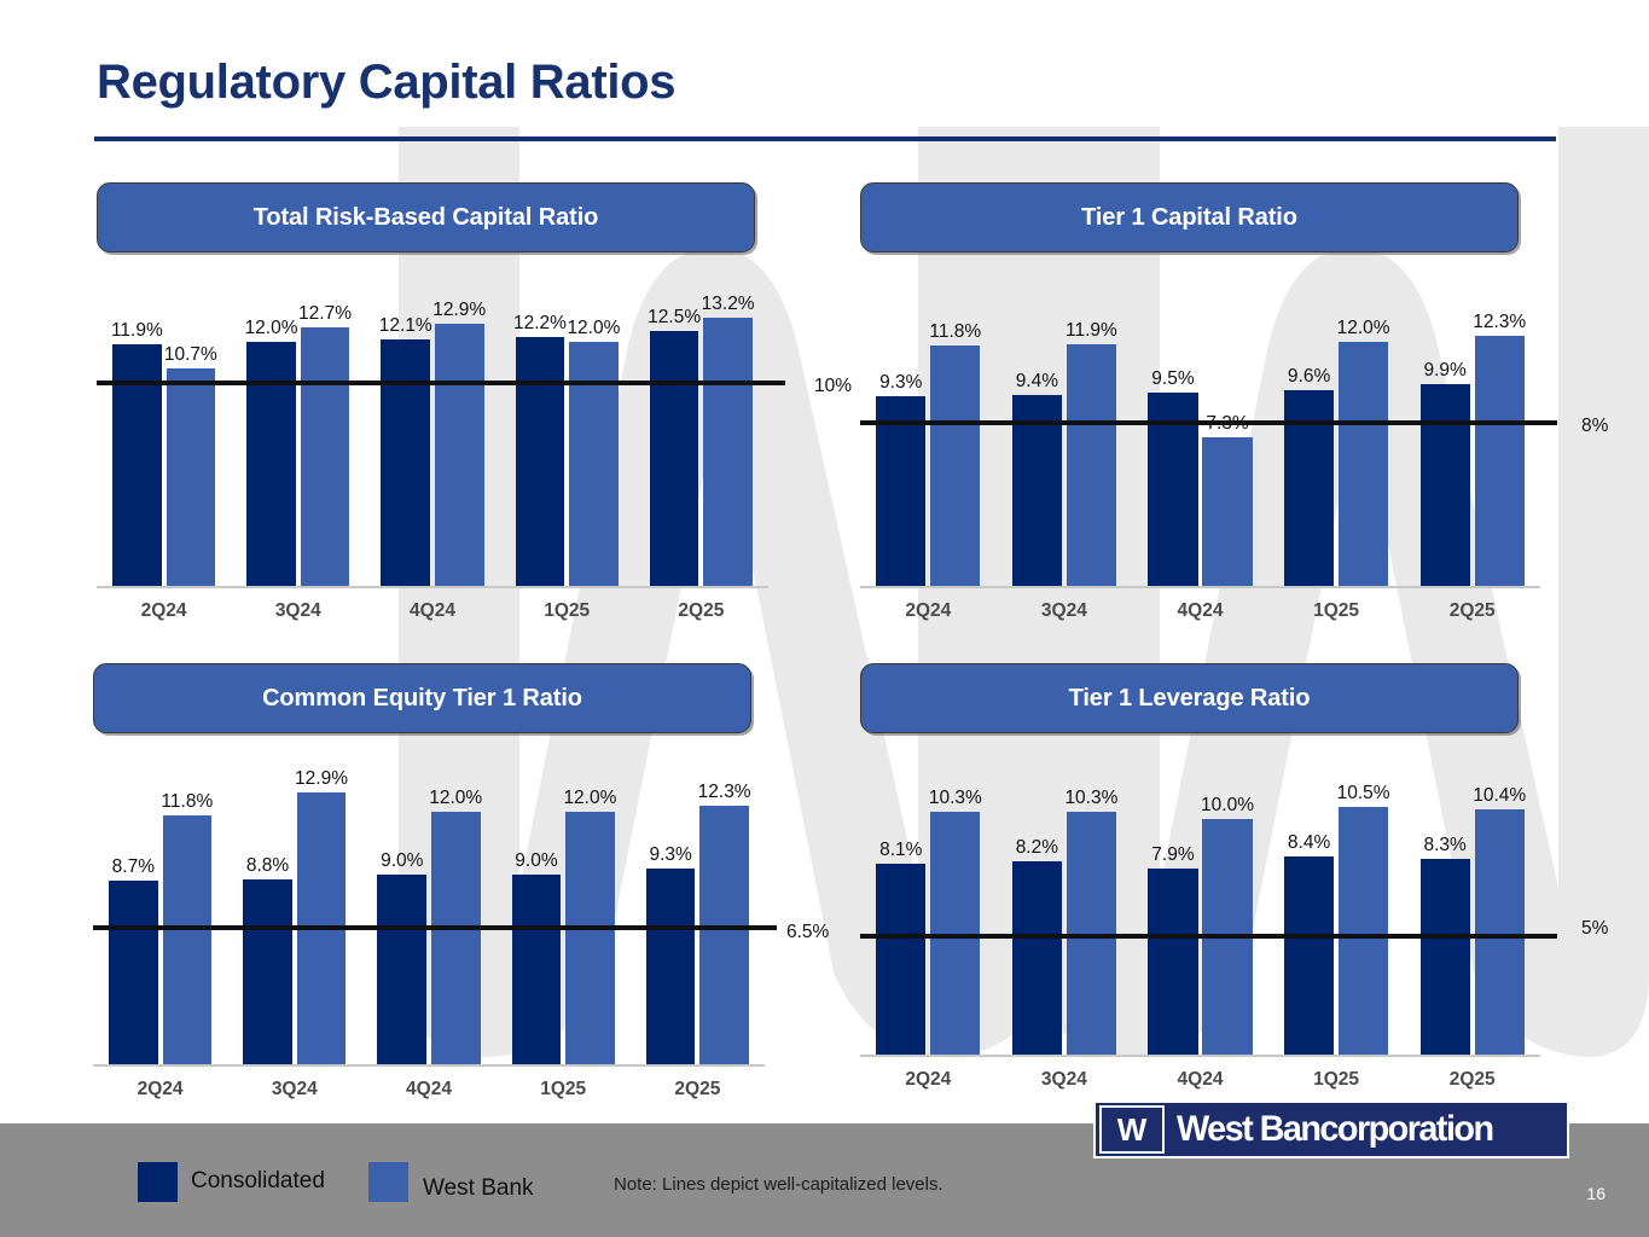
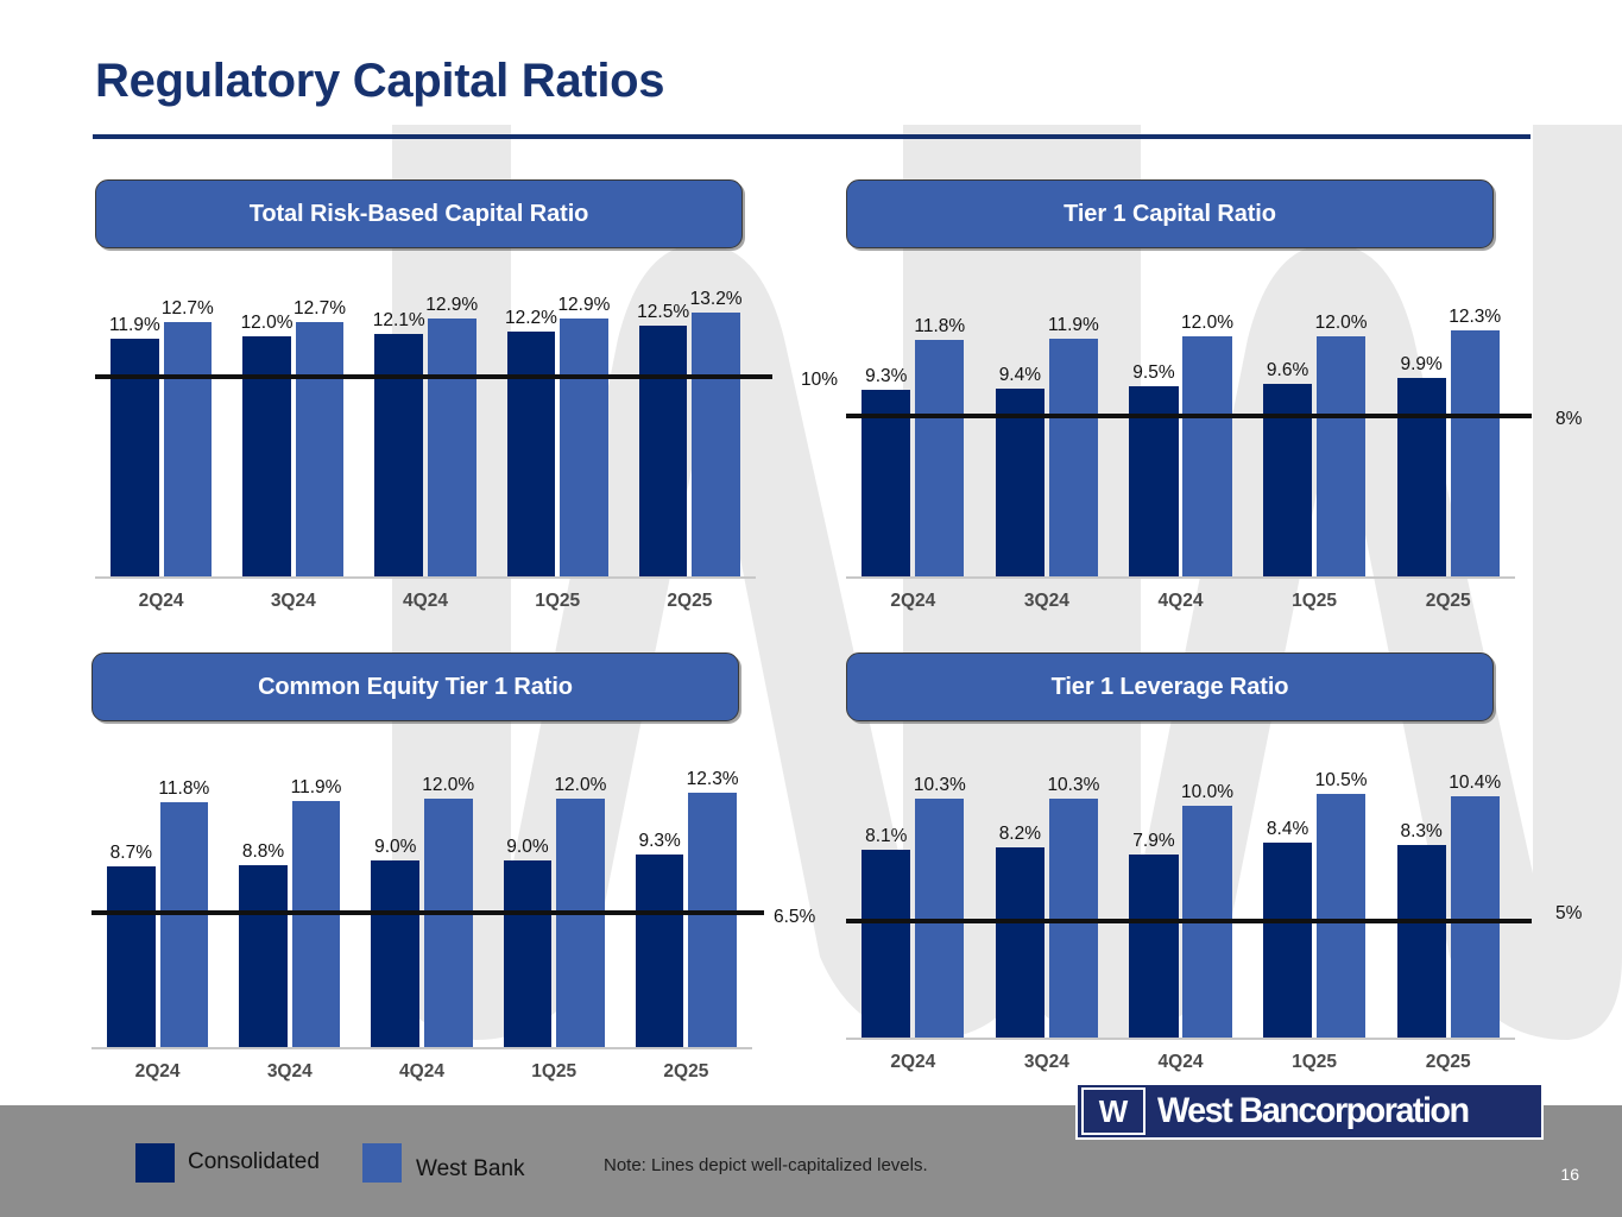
Total Risk-Based Capital Ratio/West Bank/2Q24: 10.7% -> 12.7%
Total Risk-Based Capital Ratio/West Bank/1Q25: 12.0% -> 12.9%
Tier 1 Capital Ratio/West Bank/4Q24: 7.3% -> 12.0%
Common Equity Tier 1 Ratio/West Bank/3Q24: 12.9% -> 11.9%
